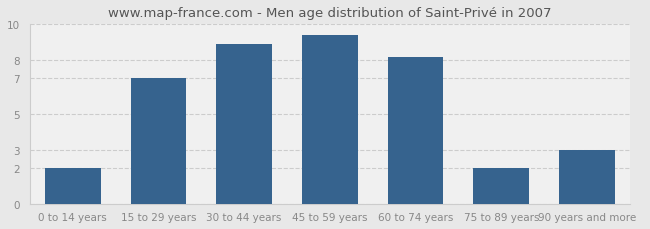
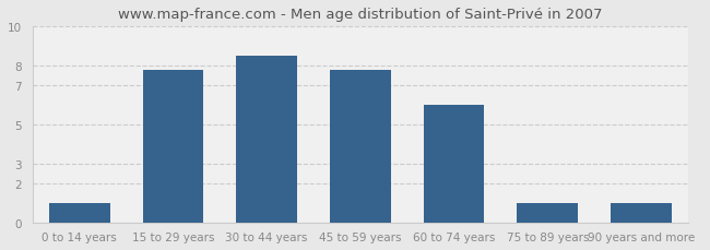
0 to 14 years: 2.0 -> 1.0
15 to 29 years: 7.0 -> 7.8
30 to 44 years: 8.9 -> 8.5
45 to 59 years: 9.4 -> 7.8
60 to 74 years: 8.2 -> 6.0
75 to 89 years: 2.0 -> 1.0
90 years and more: 3.0 -> 1.0
